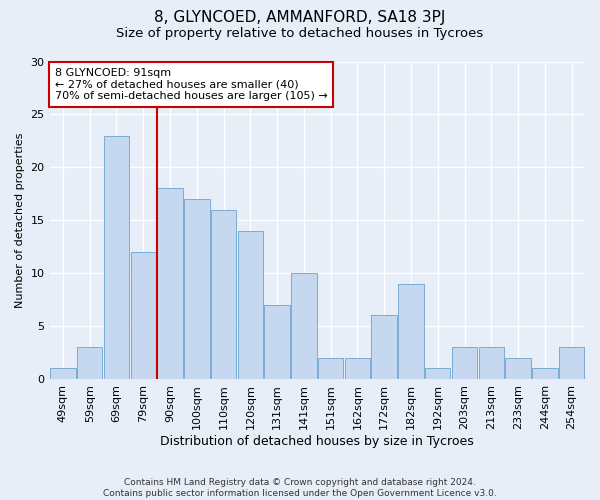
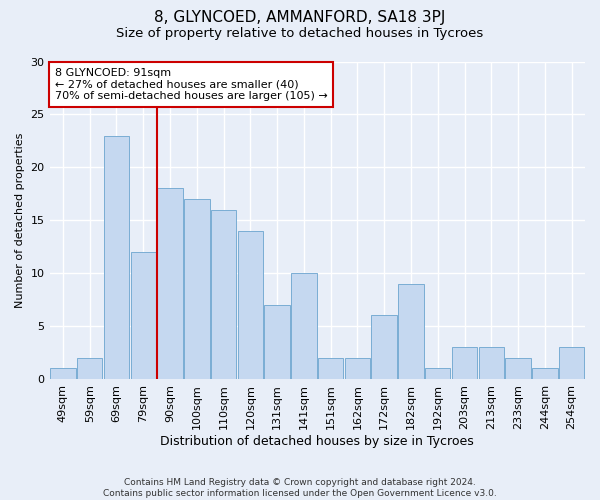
59sqm: 3 -> 2
